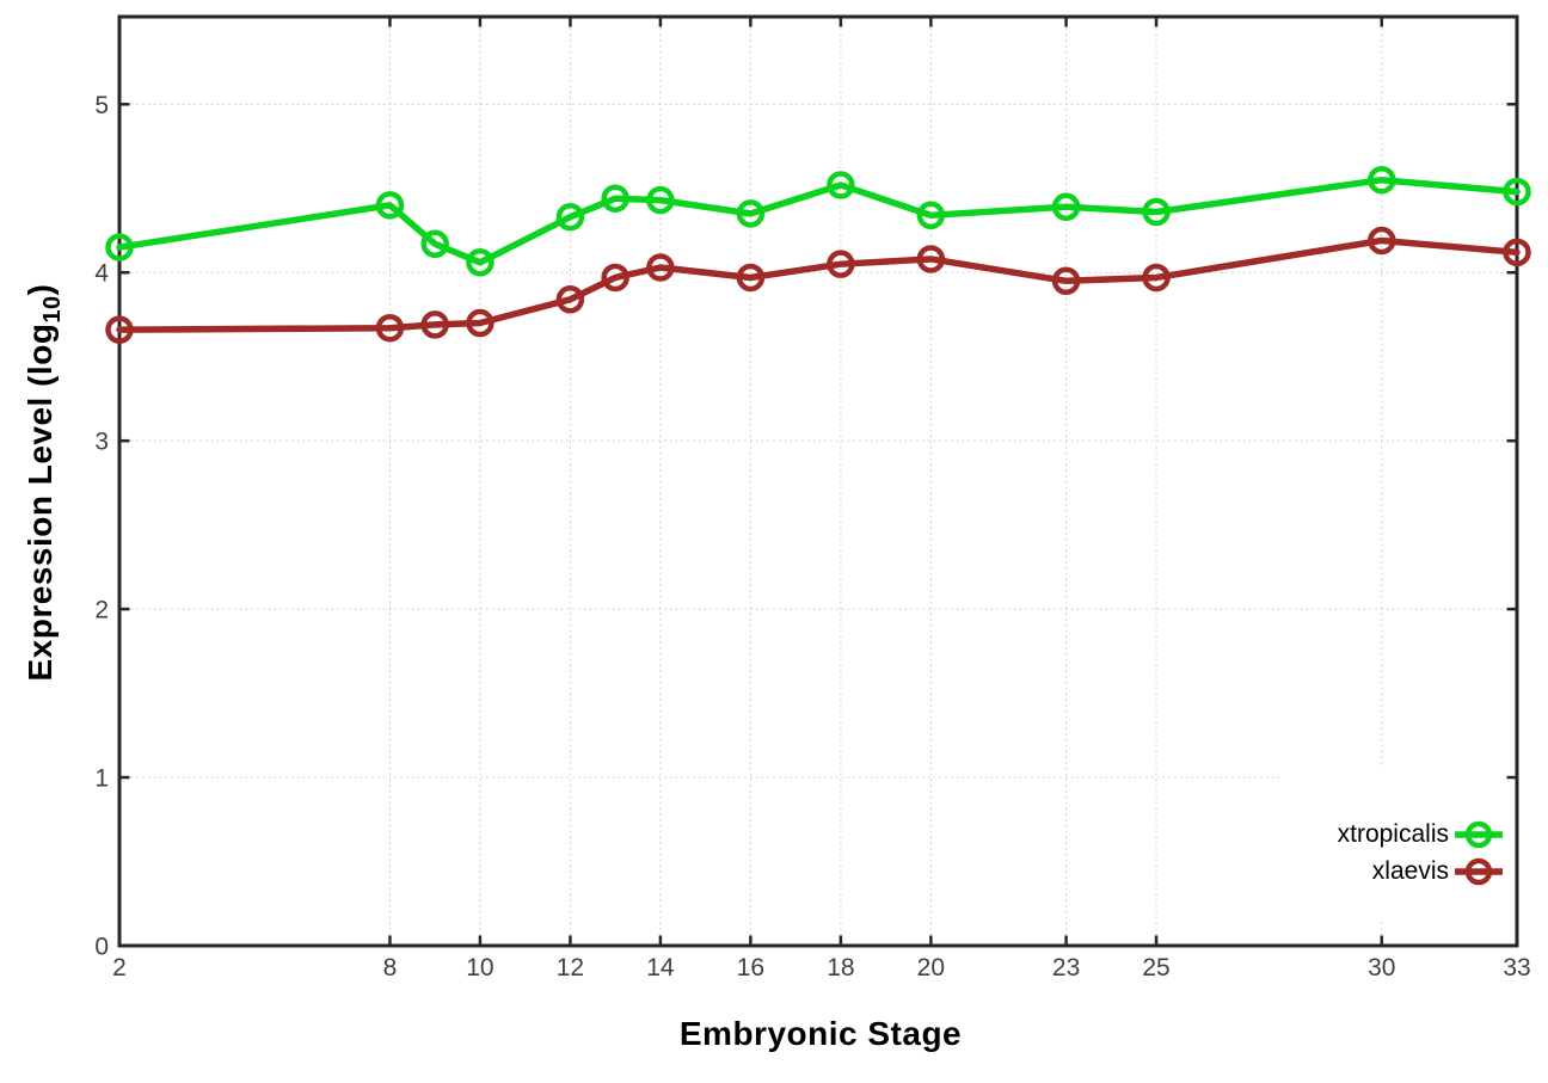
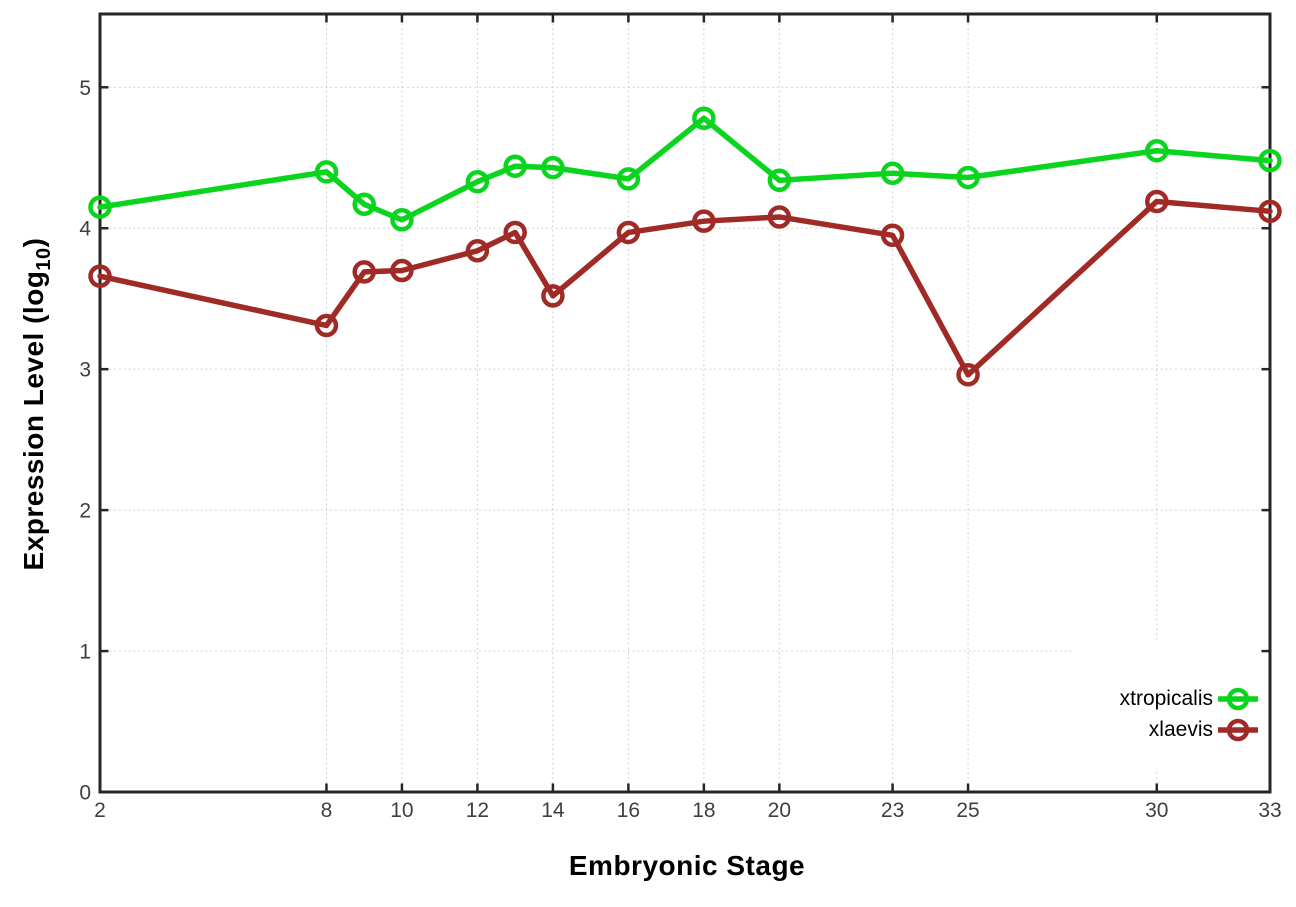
xlaevis/8: 3.67 -> 3.31
xlaevis/14: 4.03 -> 3.52
xtropicalis/18: 4.52 -> 4.78
xlaevis/25: 3.97 -> 2.96
